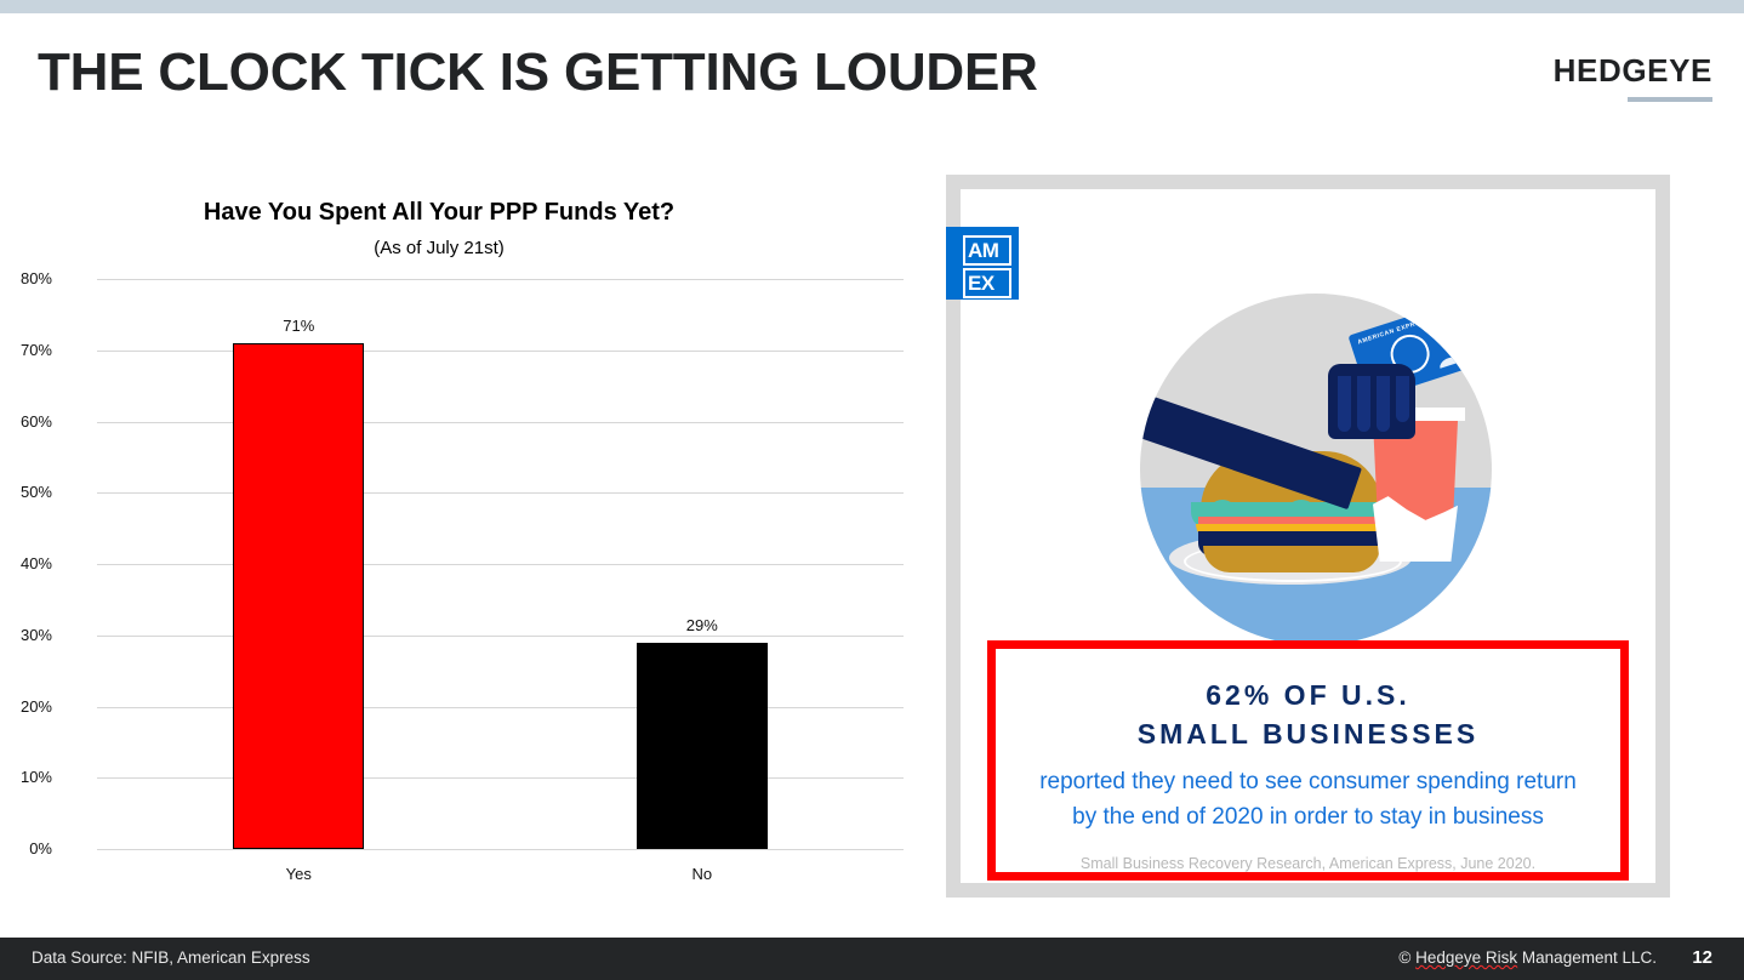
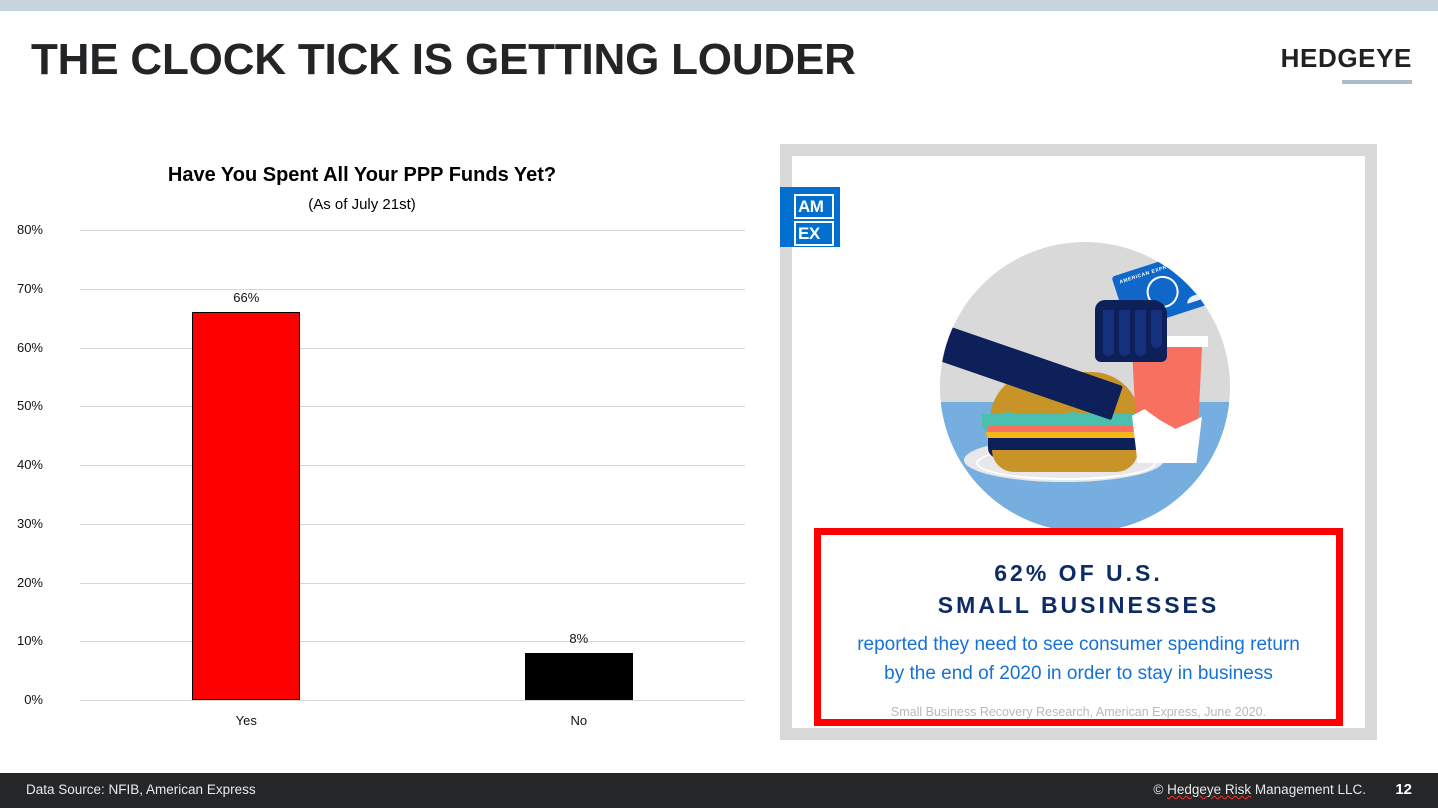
Yes: 71% -> 66%
No: 29% -> 8%
